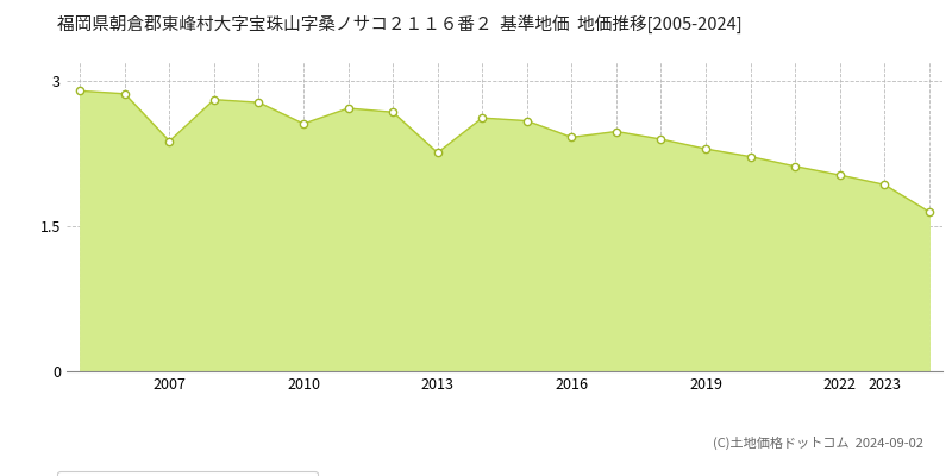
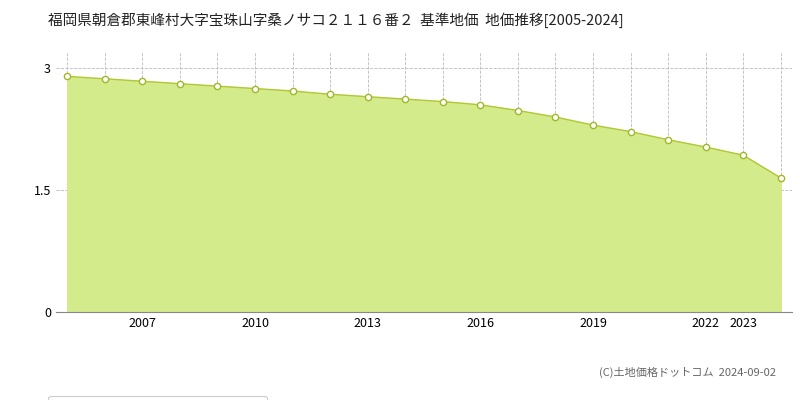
2007: 2.38 -> 2.84
2010: 2.56 -> 2.75
2013: 2.26 -> 2.65
2016: 2.42 -> 2.55
